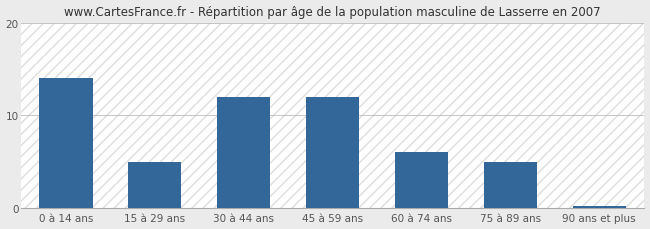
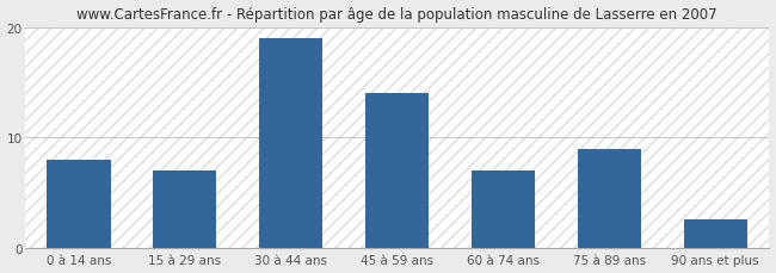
0 à 14 ans: 14.0 -> 8.0
15 à 29 ans: 5.0 -> 7.0
30 à 44 ans: 12.0 -> 19.0
45 à 59 ans: 12.0 -> 14.0
60 à 74 ans: 6.0 -> 7.0
75 à 89 ans: 5.0 -> 9.0
90 ans et plus: 0.2 -> 2.6
